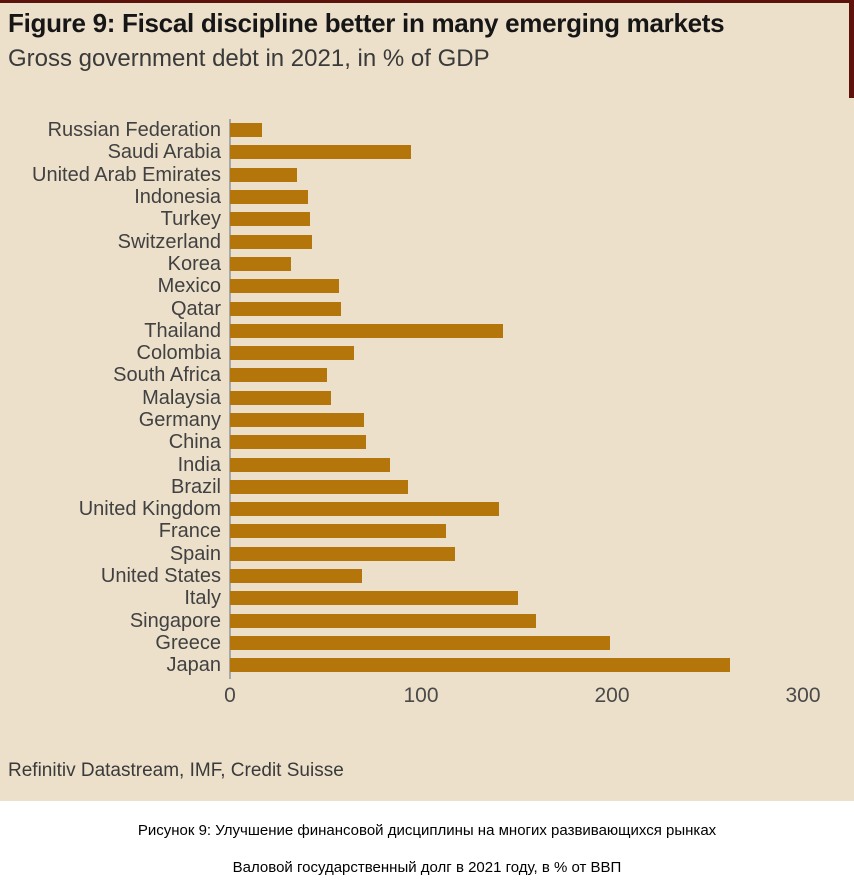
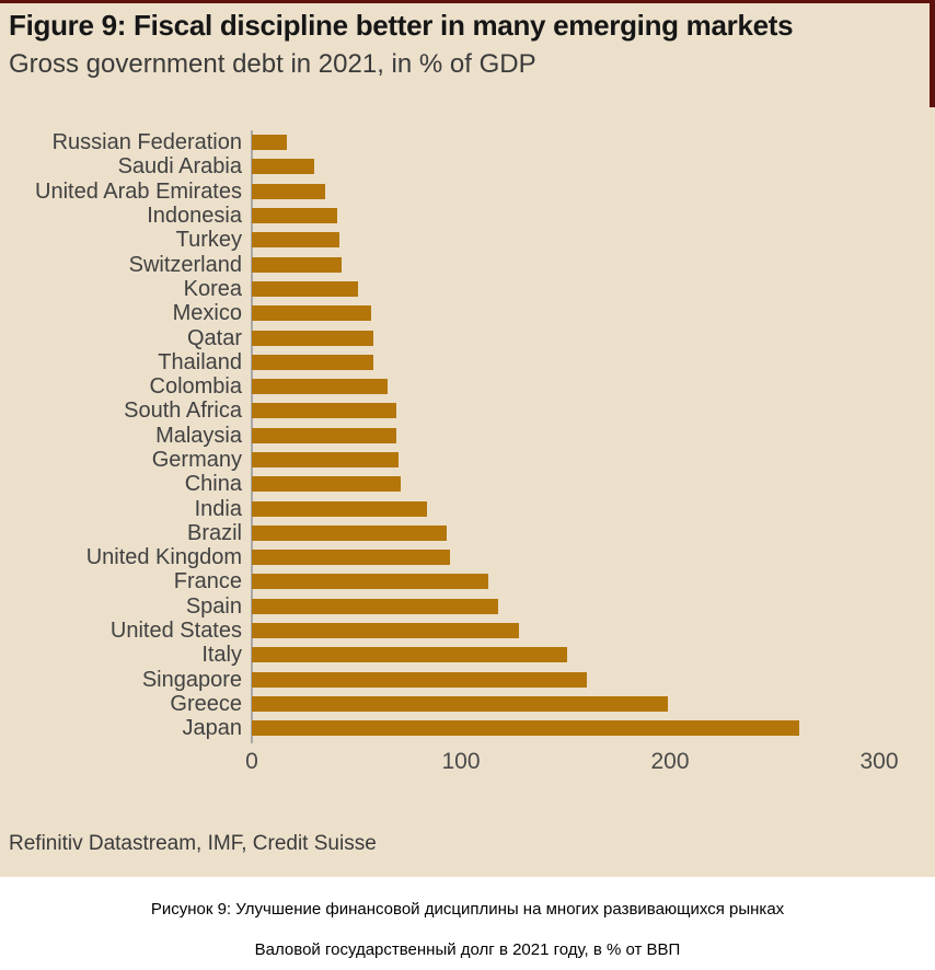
Saudi Arabia: 95 -> 30
Korea: 32 -> 51
Thailand: 143 -> 58
South Africa: 51 -> 69
Malaysia: 53 -> 69
United Kingdom: 141 -> 95
United States: 69 -> 128
